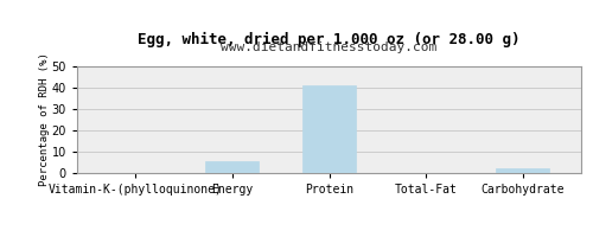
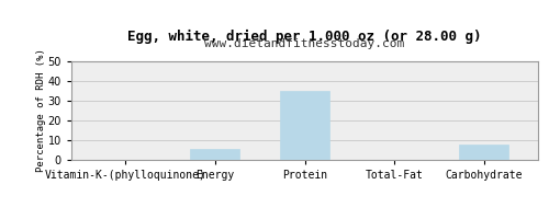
Protein: 41 -> 35
Carbohydrate: 2 -> 8
